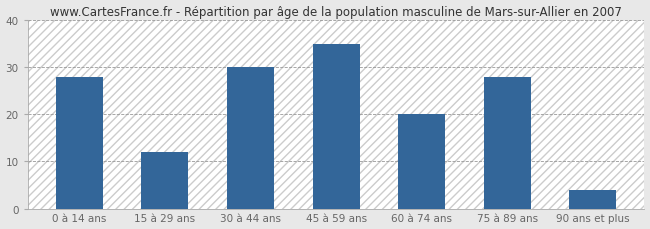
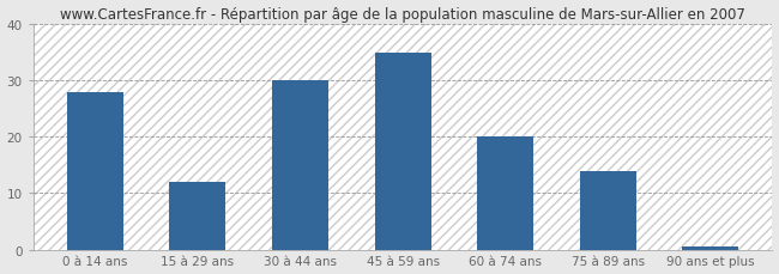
75 à 89 ans: 28.0 -> 14.0
90 ans et plus: 4.0 -> 0.5
